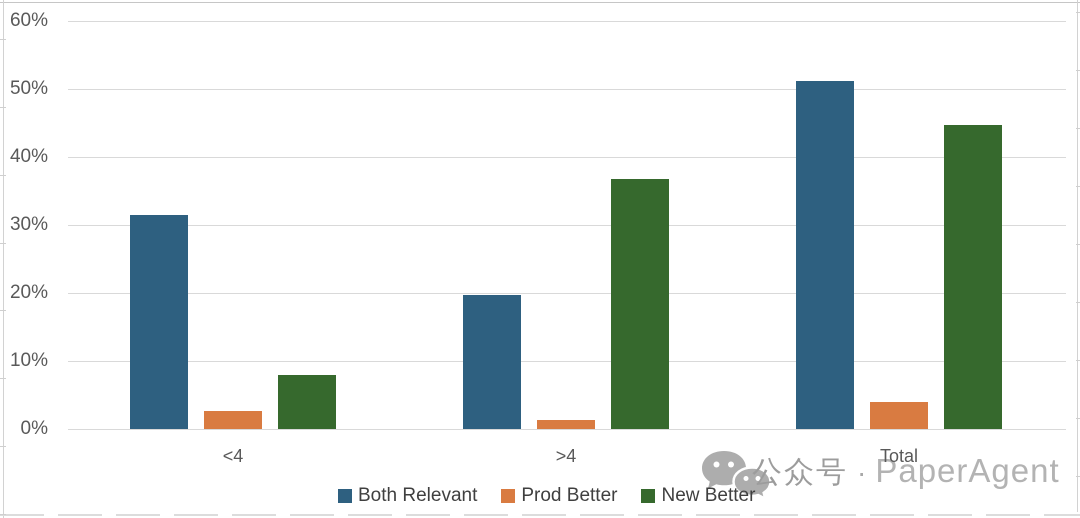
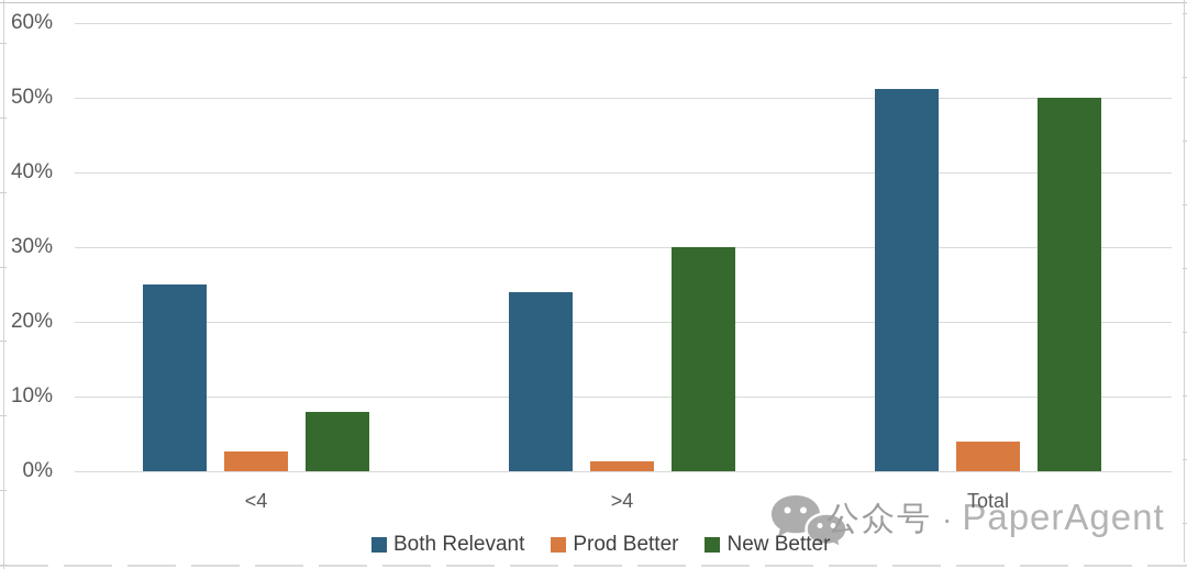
Both Relevant/<4: 32% -> 25%
Both Relevant/>4: 20% -> 24%
New Better/>4: 37% -> 30%
New Better/Total: 45% -> 50%
